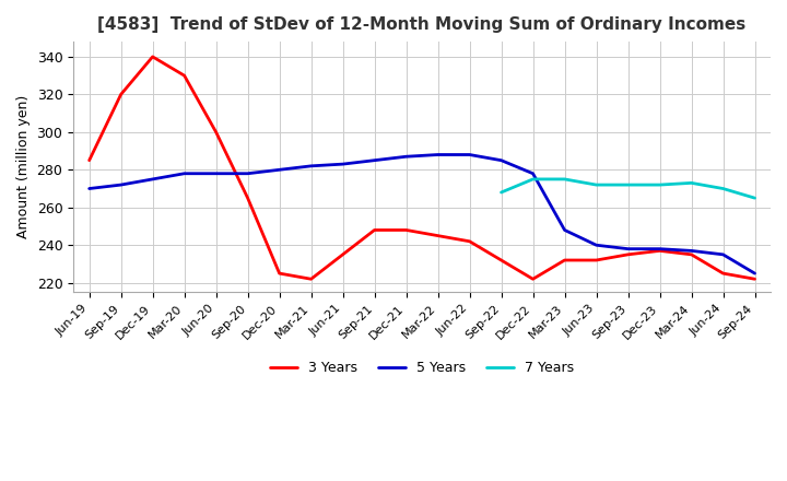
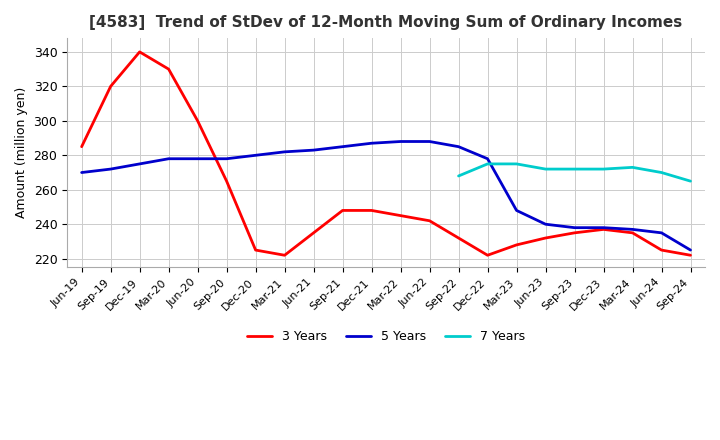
3 Years/Mar-23: 232 -> 228
